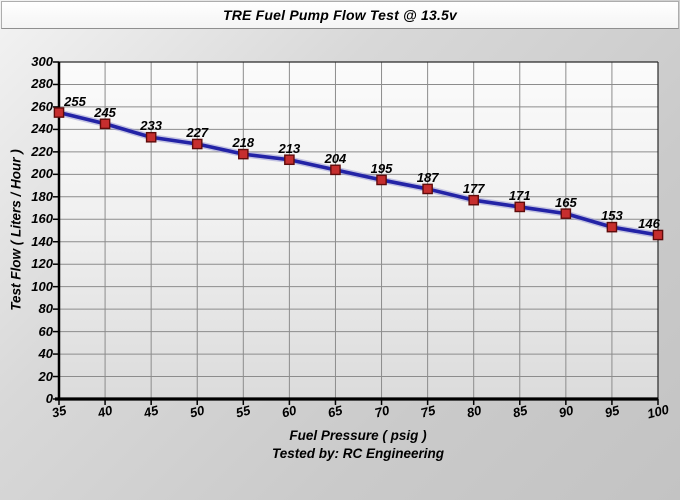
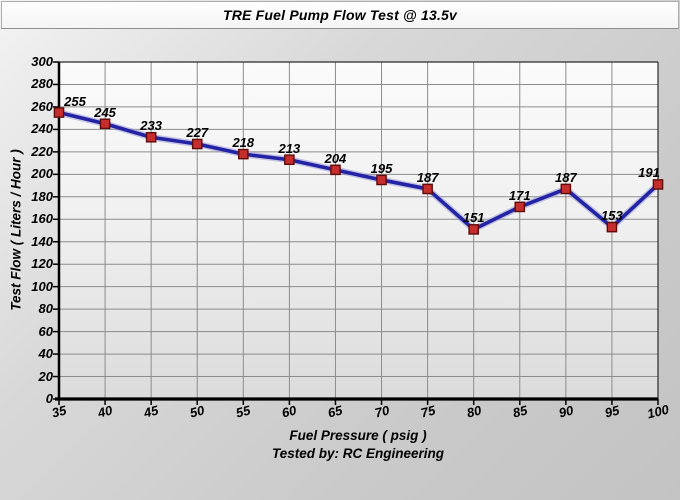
80: 177 -> 151
90: 165 -> 187
100: 146 -> 191
